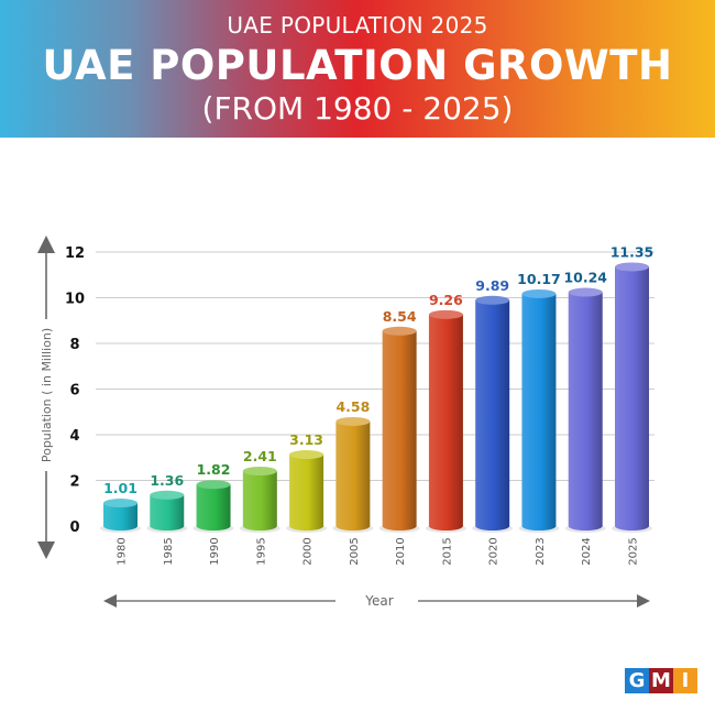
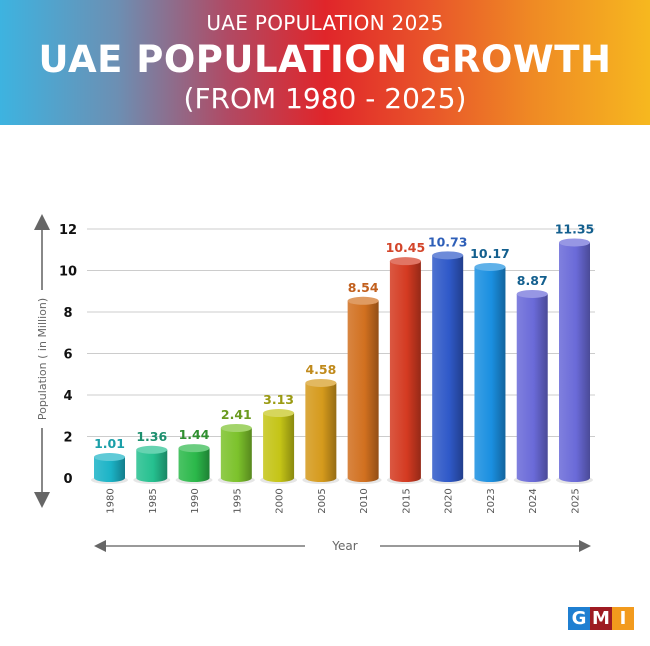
1990: 1.82 -> 1.44
2015: 9.26 -> 10.45
2020: 9.89 -> 10.73
2024: 10.24 -> 8.87
